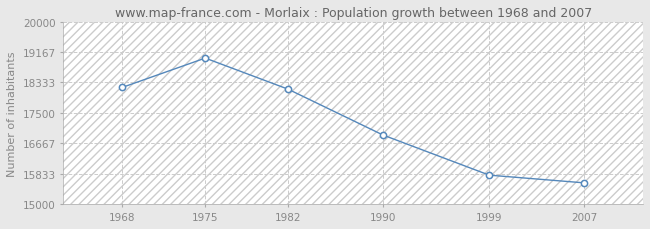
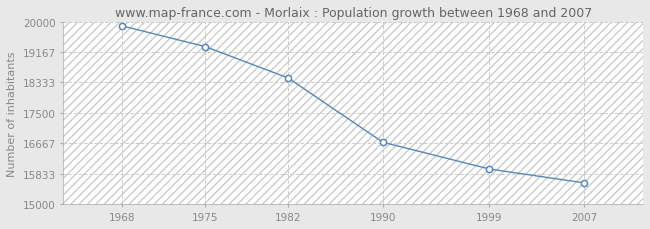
1968: 18200 -> 19880
1975: 19000 -> 19310
1982: 18150 -> 18460
1990: 16900 -> 16700
1999: 15800 -> 15970
